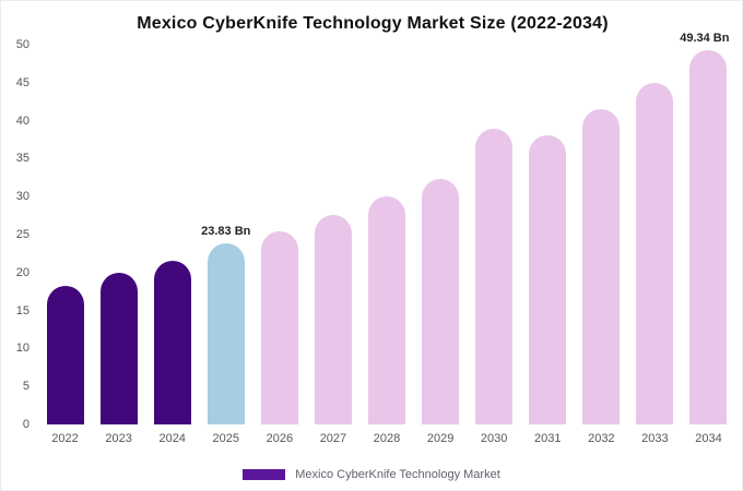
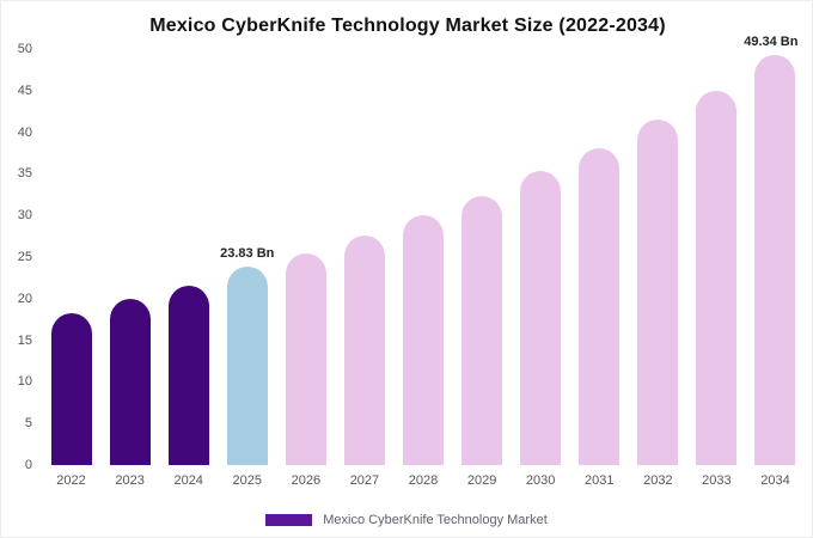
2030: 39 -> 35
